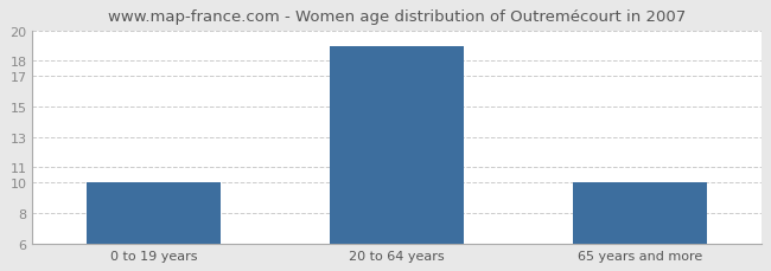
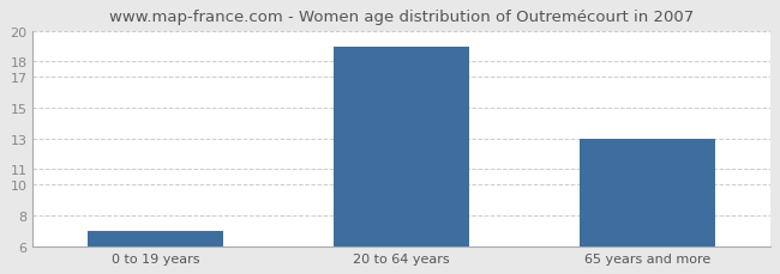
0 to 19 years: 10 -> 7
65 years and more: 10 -> 13
